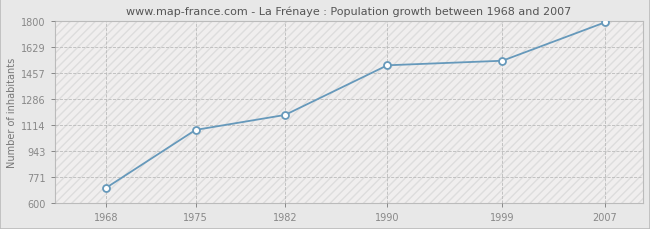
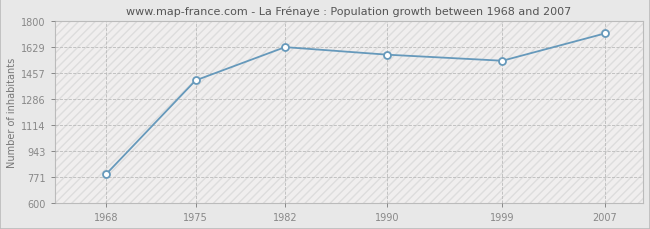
1968: 700 -> 790
1975: 1080 -> 1410
1982: 1180 -> 1630
1990: 1510 -> 1580
2007: 1790 -> 1720
